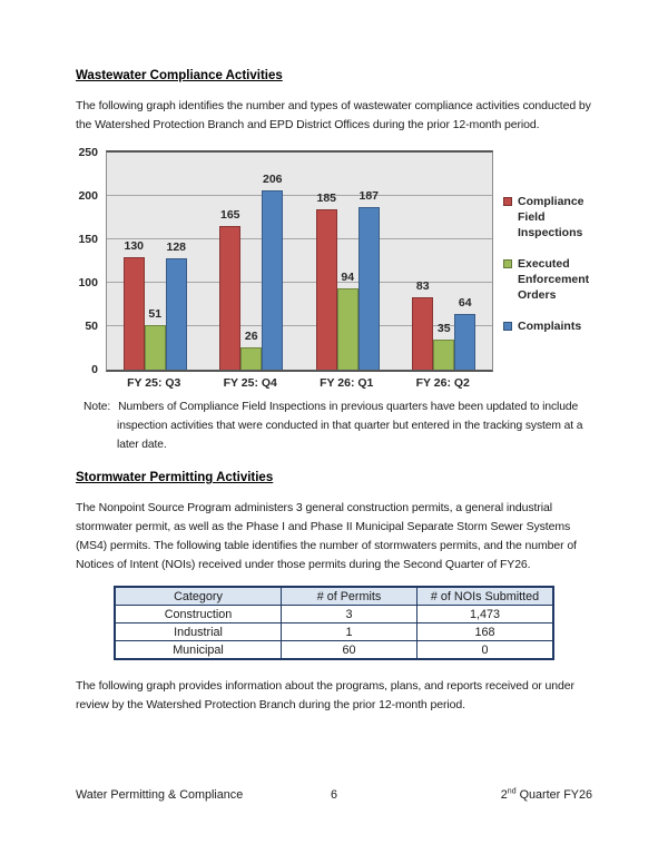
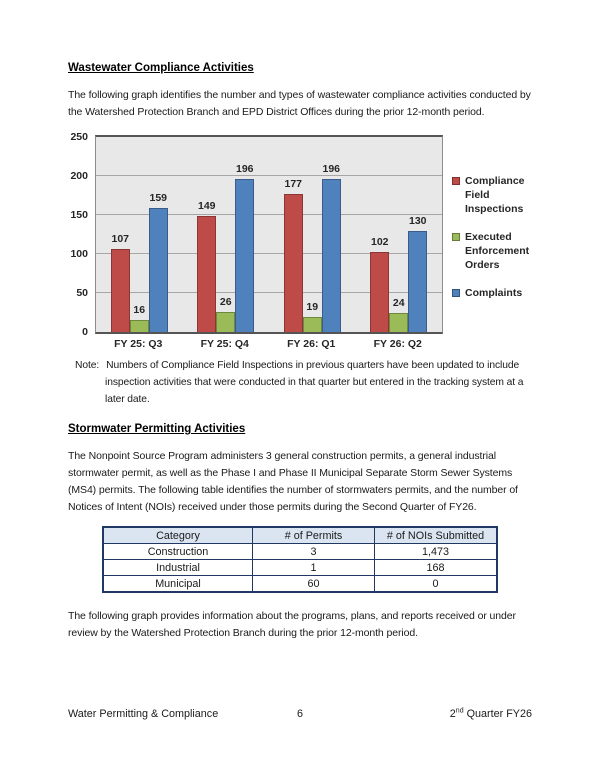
Compliance Field Inspections/FY 25: Q3: 130 -> 107
Executed Enforcement Orders/FY 25: Q3: 51 -> 16
Complaints/FY 25: Q3: 128 -> 159
Compliance Field Inspections/FY 25: Q4: 165 -> 149
Complaints/FY 25: Q4: 206 -> 196
Compliance Field Inspections/FY 26: Q1: 185 -> 177
Executed Enforcement Orders/FY 26: Q1: 94 -> 19
Complaints/FY 26: Q1: 187 -> 196
Compliance Field Inspections/FY 26: Q2: 83 -> 102
Executed Enforcement Orders/FY 26: Q2: 35 -> 24
Complaints/FY 26: Q2: 64 -> 130
